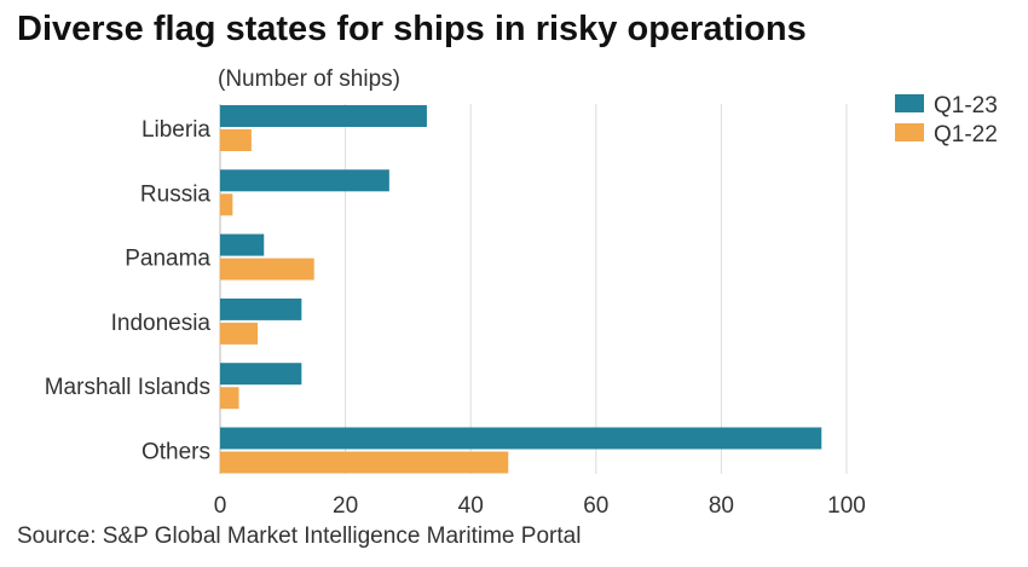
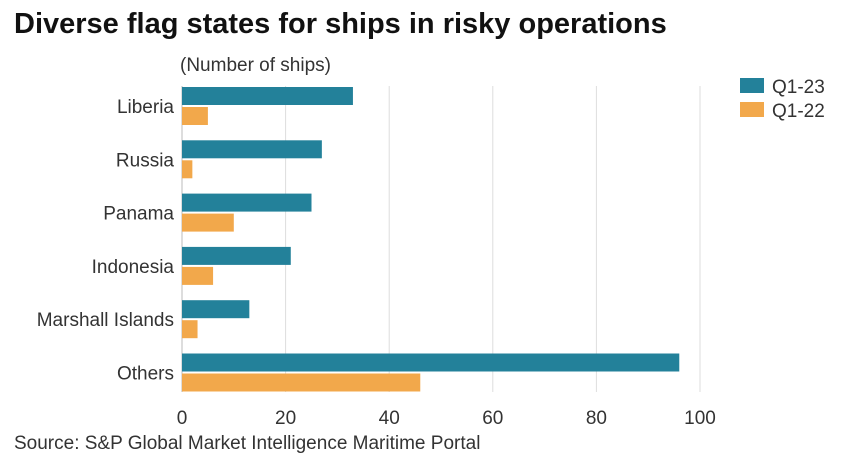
Q1-23/Panama: 7 -> 25
Q1-22/Panama: 15 -> 10
Q1-23/Indonesia: 13 -> 21
